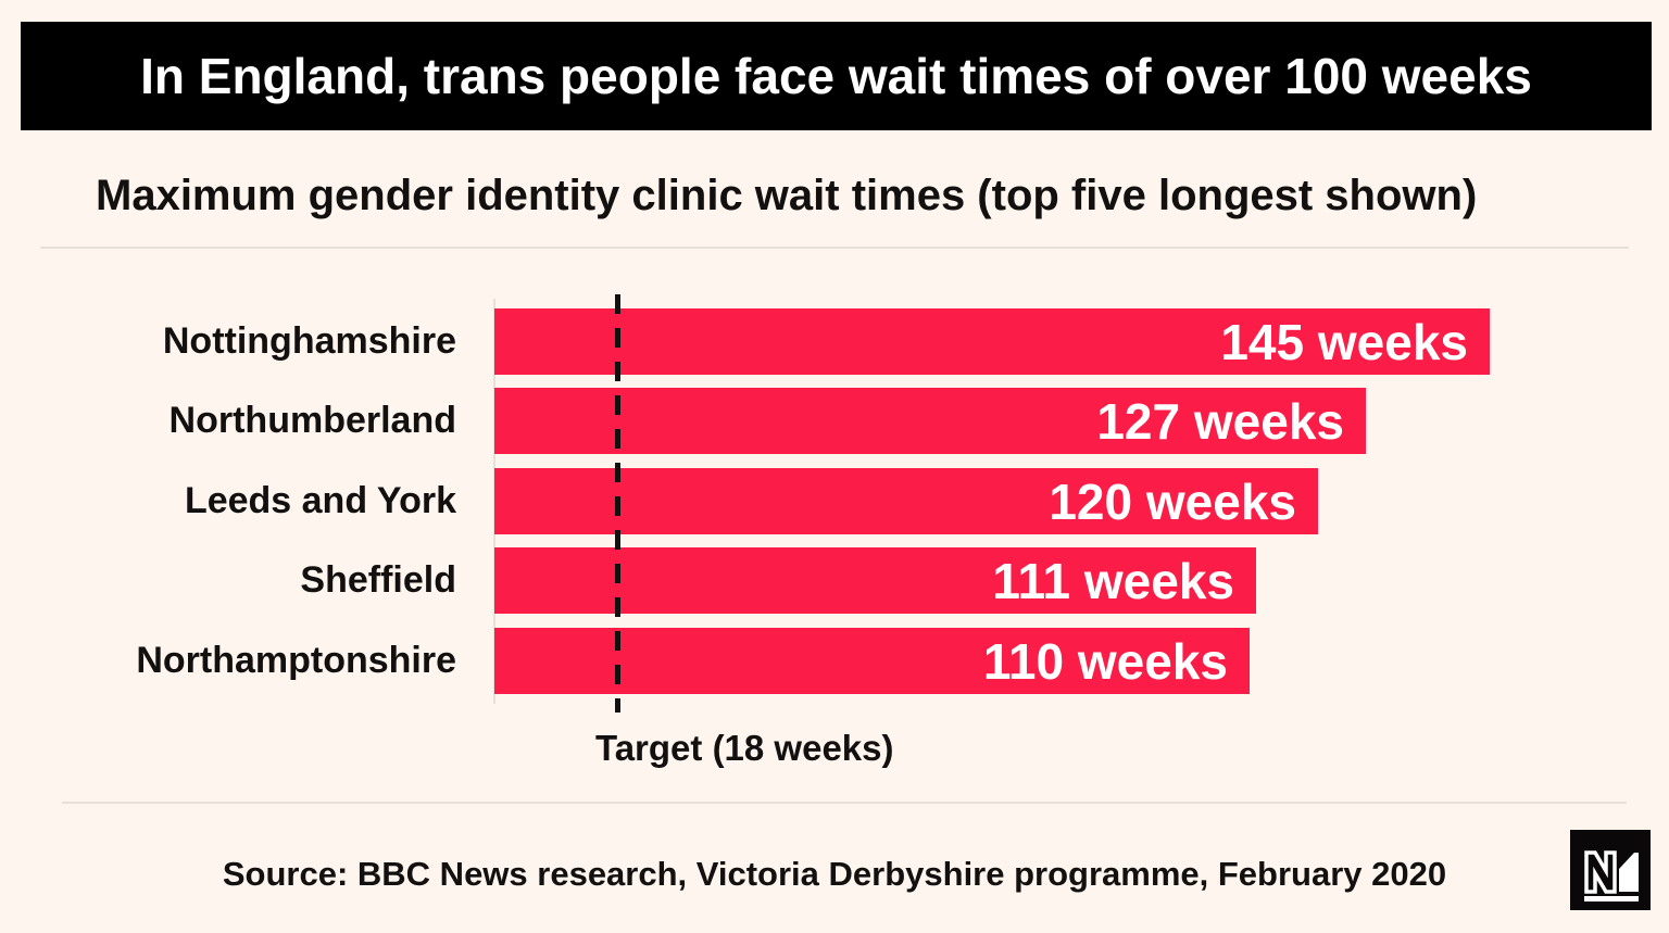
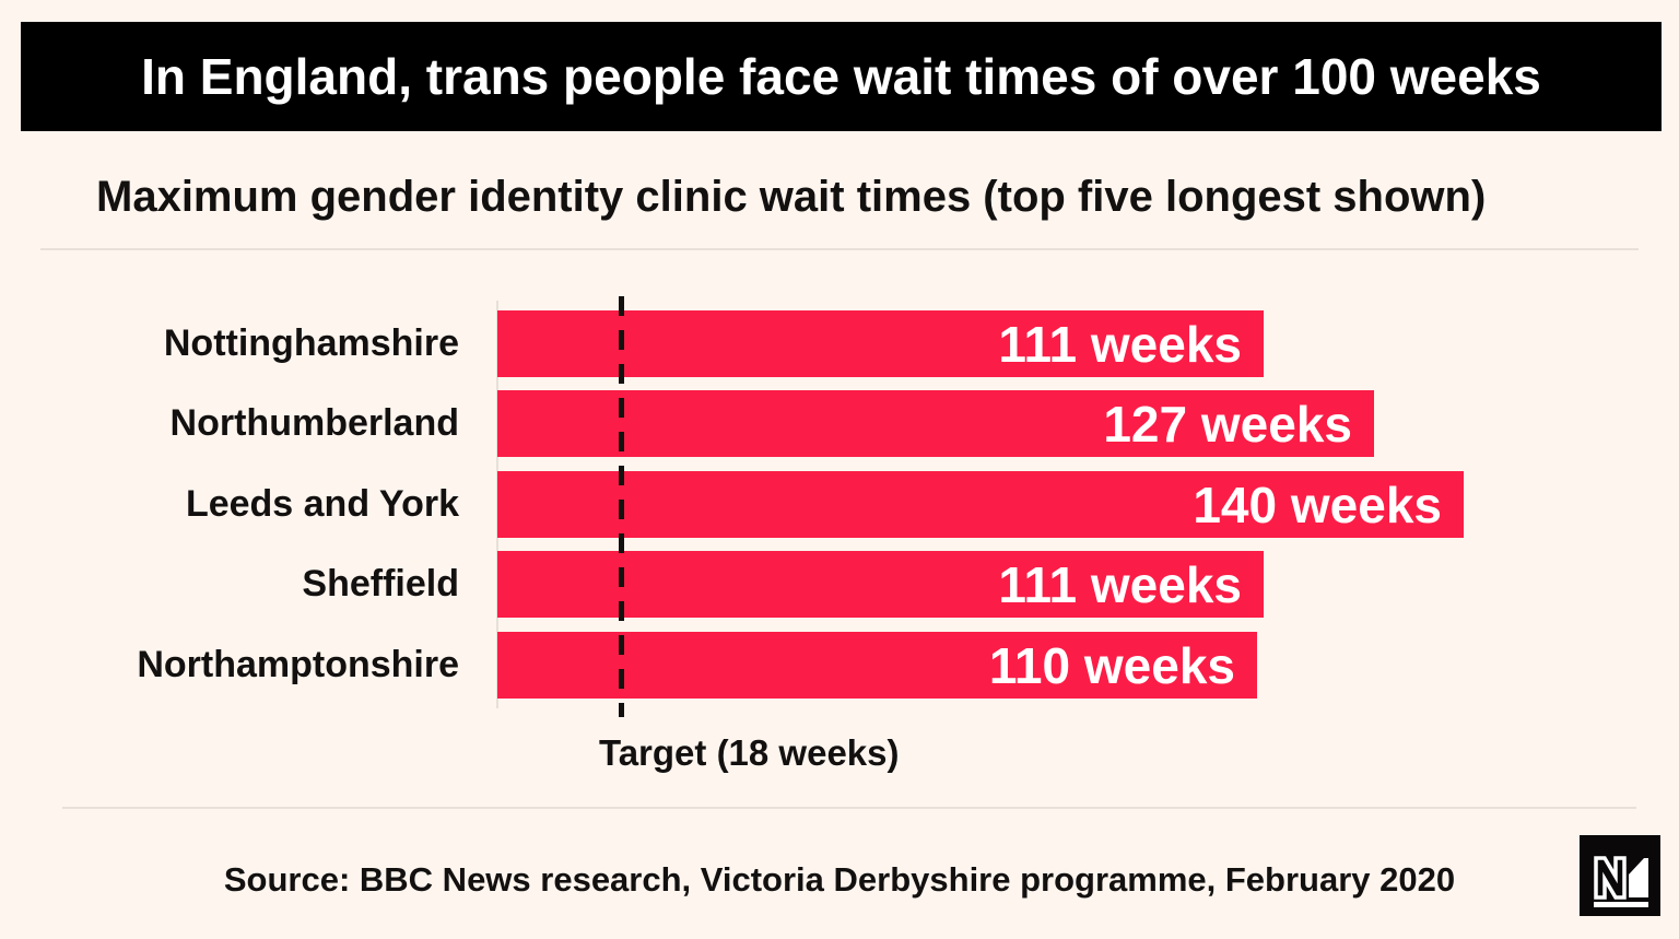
Nottinghamshire: 145 -> 111
Leeds and York: 120 -> 140
